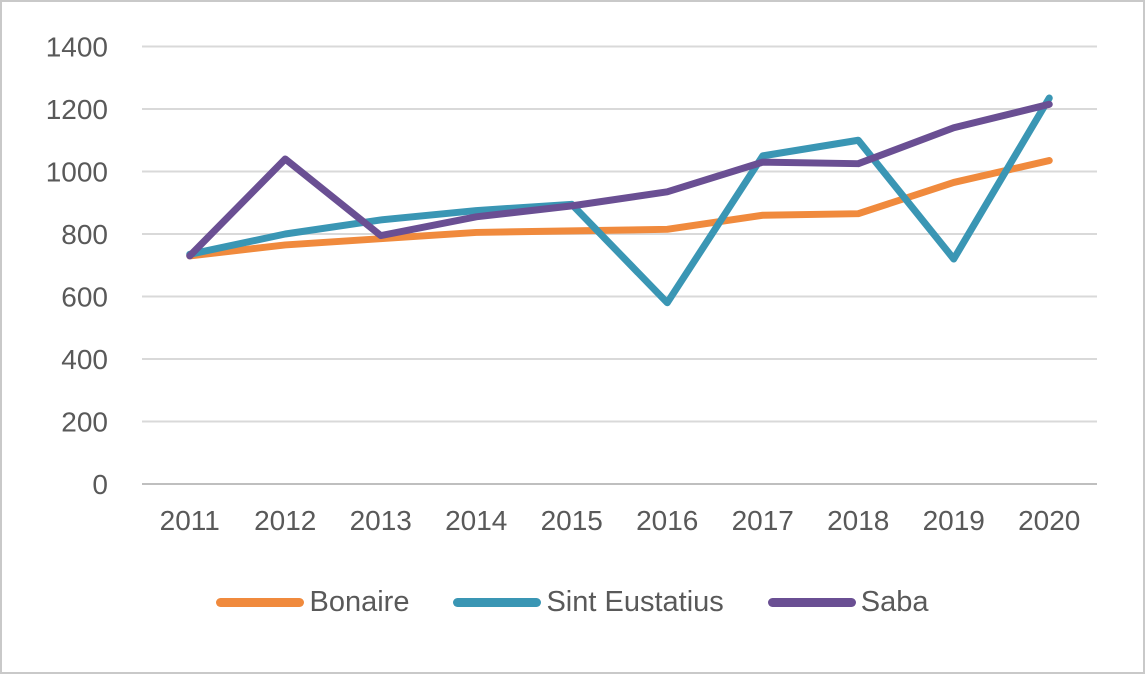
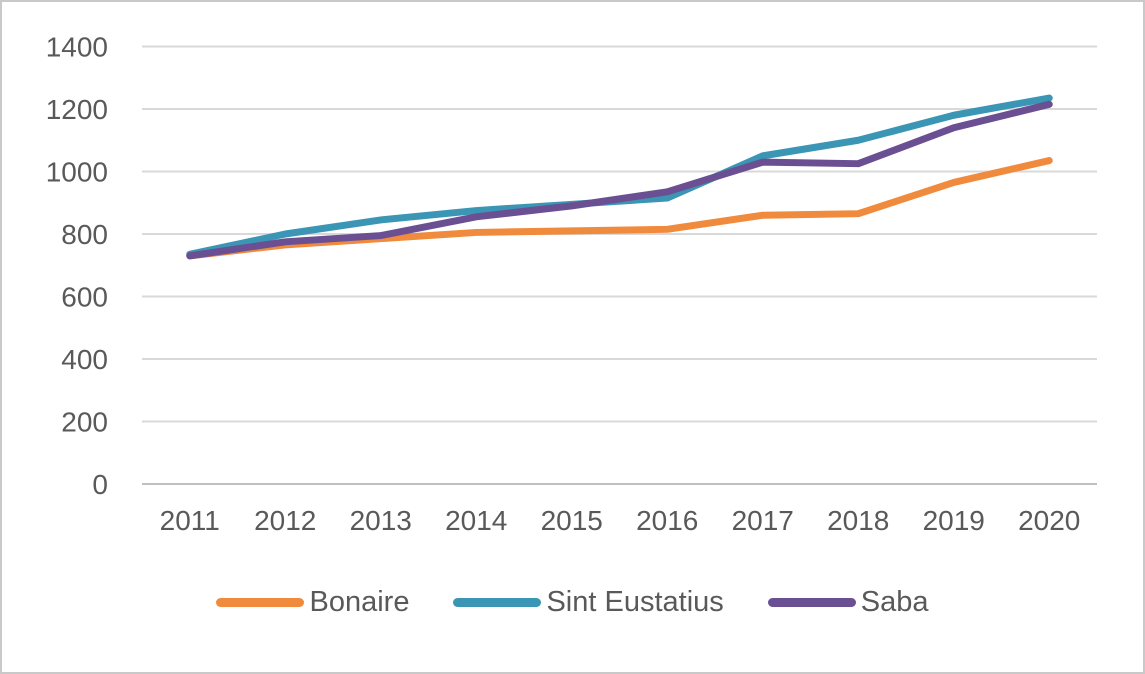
Saba/2012: 1040 -> 780
Sint Eustatius/2016: 580 -> 920
Sint Eustatius/2019: 720 -> 1180
